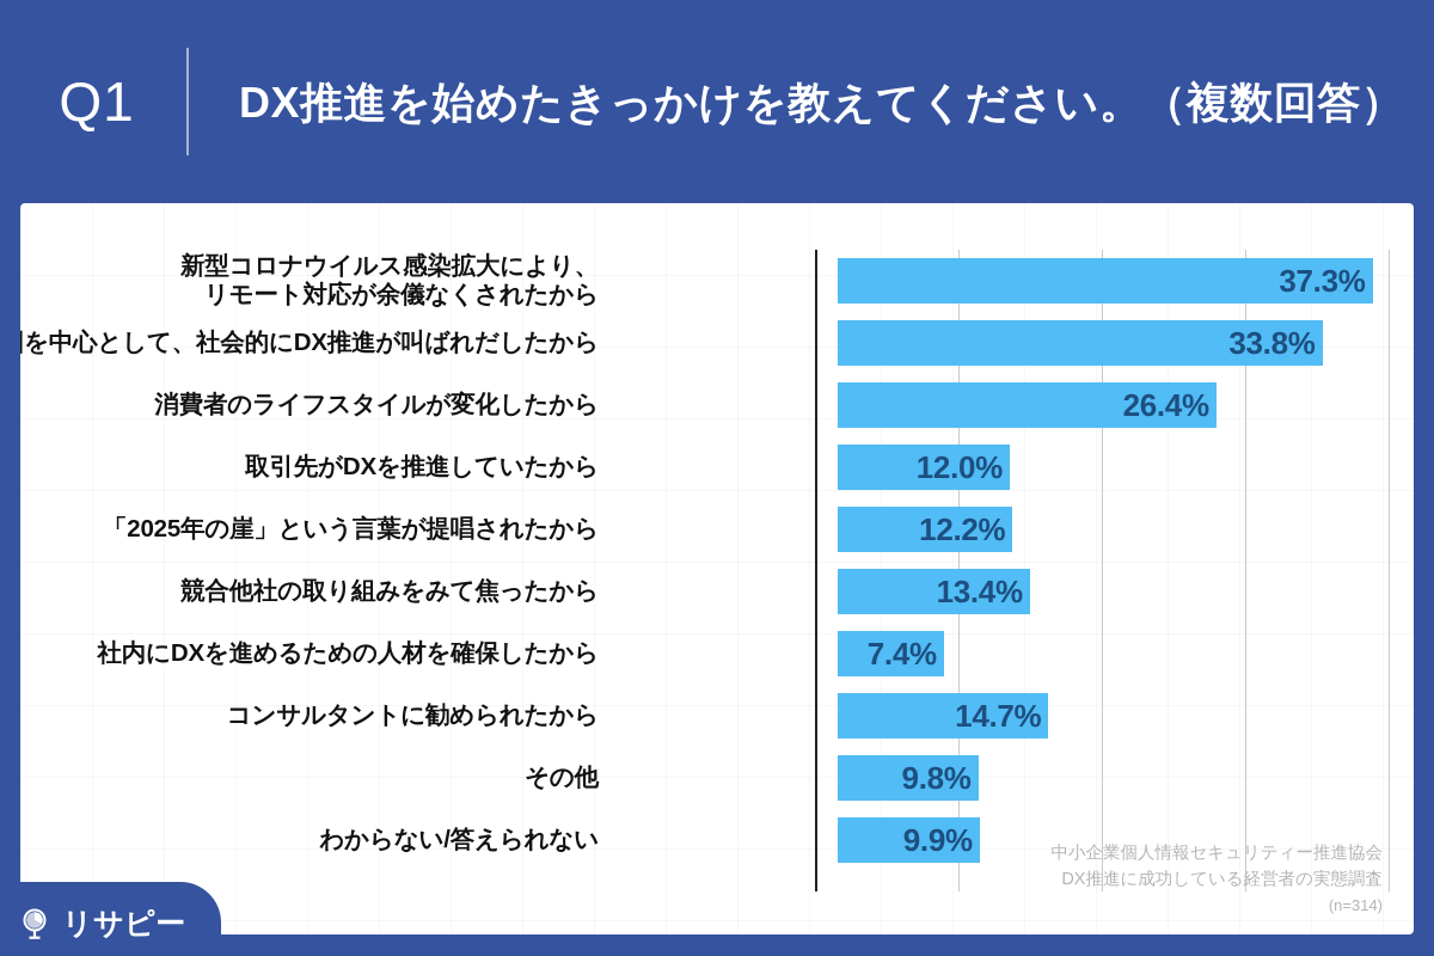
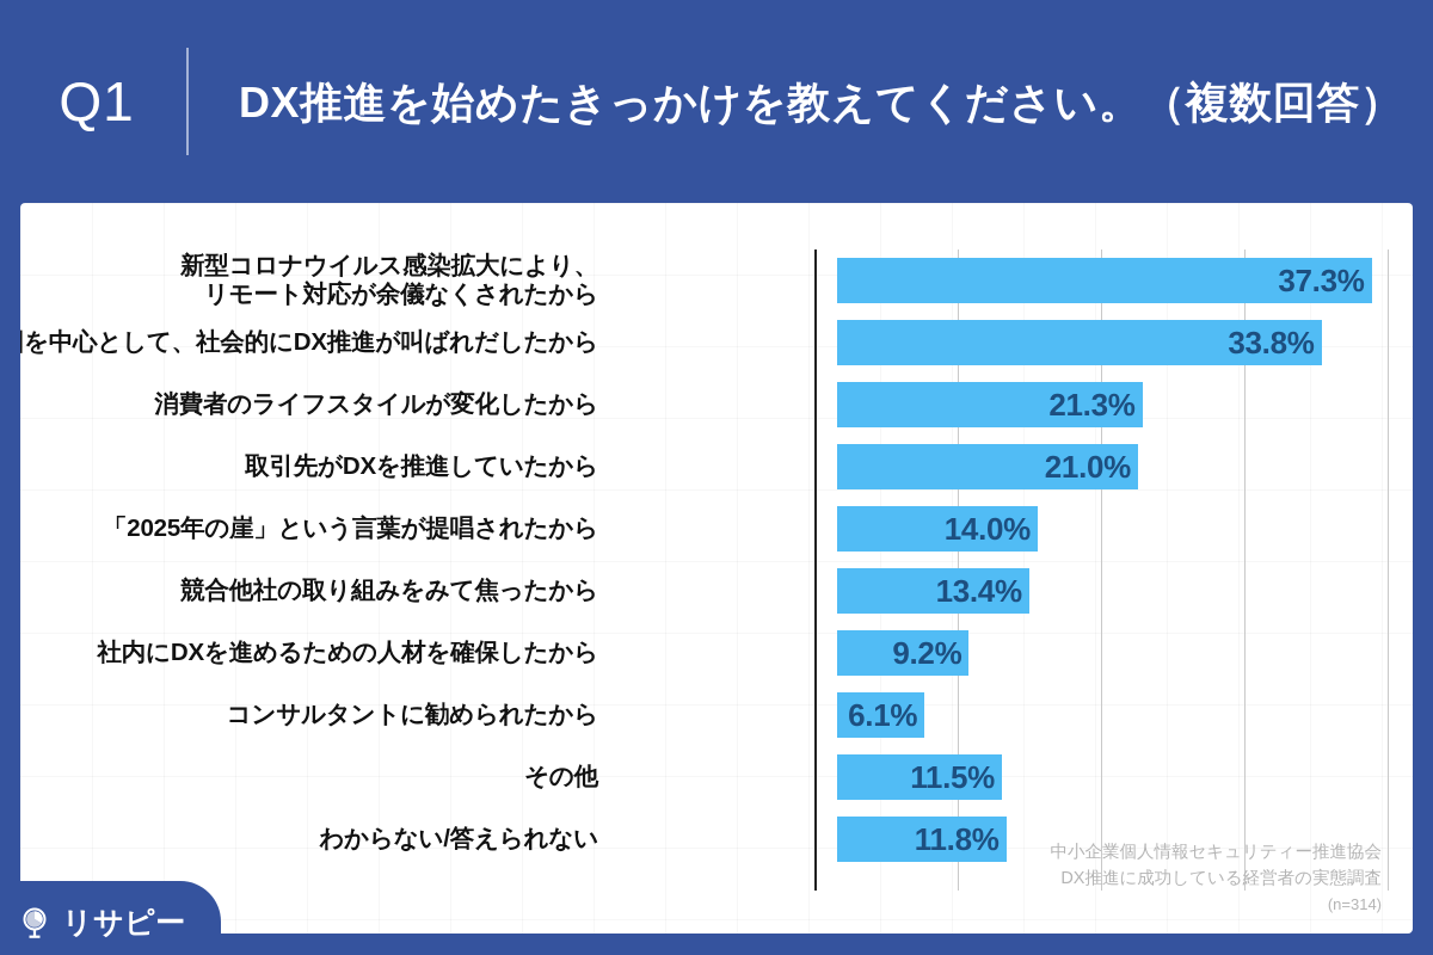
消費者のライフスタイルが変化したから: 26.4% -> 21.3%
取引先がDXを推進していたから: 12.0% -> 21.0%
「2025年の崖」という言葉が提唱されたから: 12.2% -> 14.0%
社内にDXを進めるための人材を確保したから: 7.4% -> 9.2%
コンサルタントに勧められたから: 14.7% -> 6.1%
その他: 9.8% -> 11.5%
わからない/答えられない: 9.9% -> 11.8%
